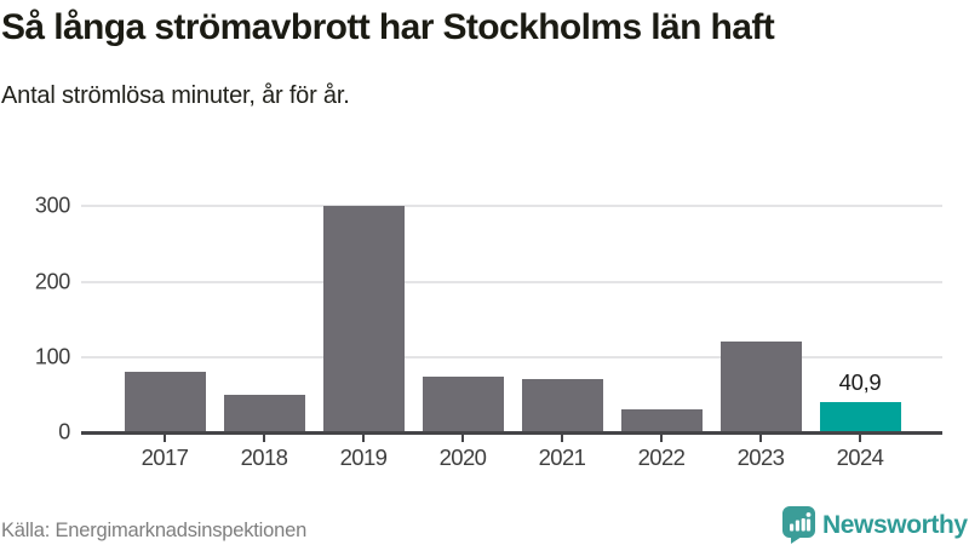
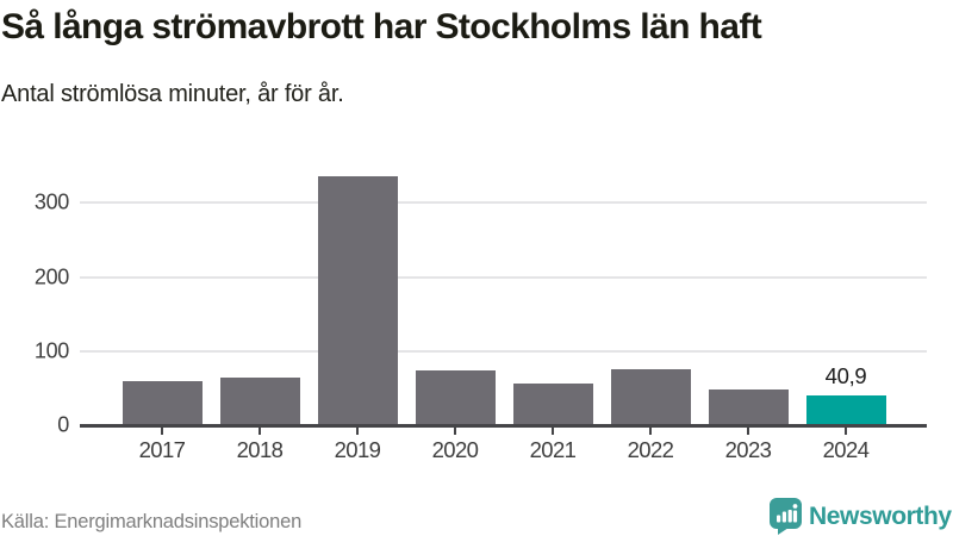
2017: 80 -> 60
2018: 50 -> 60
2019: 300 -> 340
2021: 70 -> 60
2022: 30 -> 80
2023: 120 -> 50
